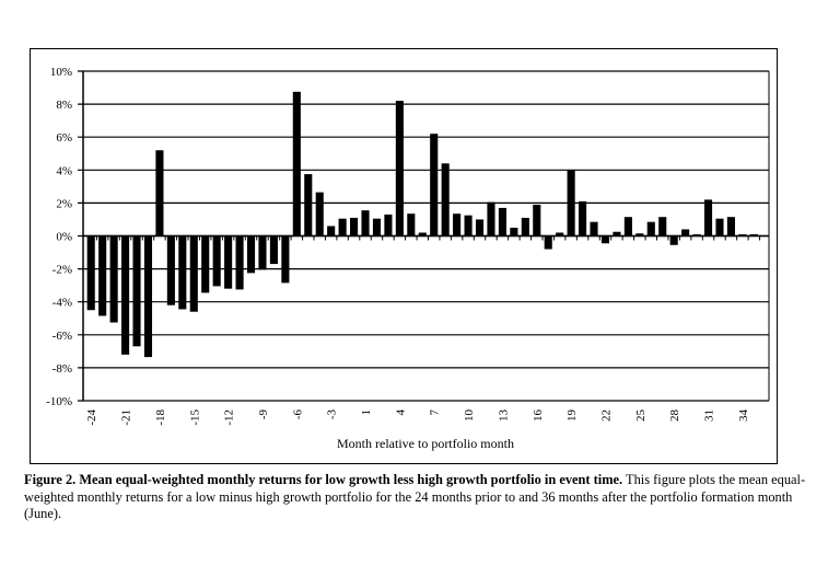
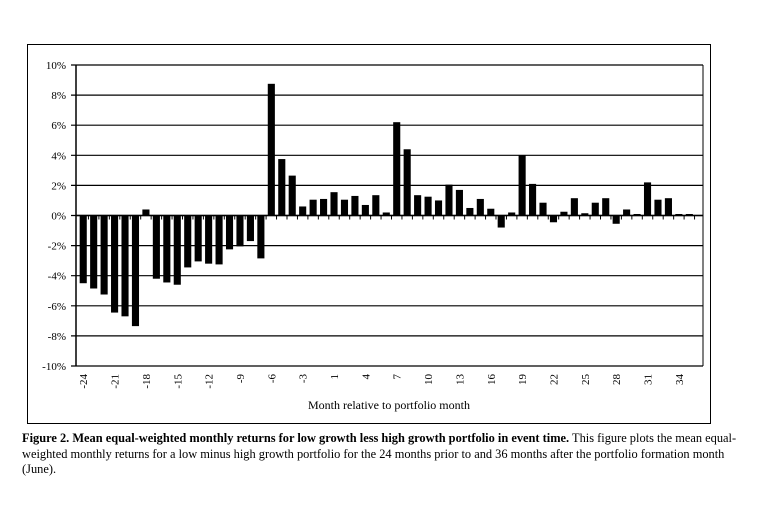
-21: -7.2% -> -6.5%
-18: 5.2% -> 0.4%
4: 8.2% -> 0.7%
16: 1.9% -> 0.5%
